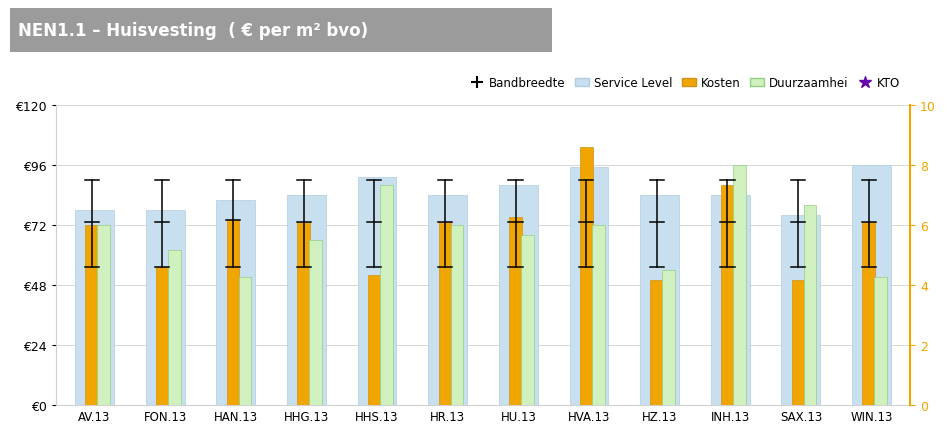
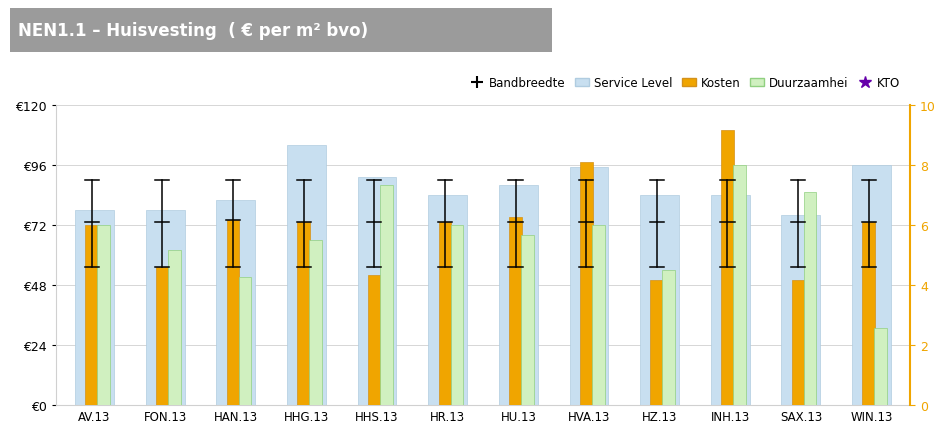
Service Level/HHG.13: €84 -> €104
Kosten/HVA.13: €103 -> €97
Kosten/INH.13: €88 -> €110
Duurzaamhei/SAX.13: €80 -> €85
Duurzaamhei/WIN.13: €51 -> €31
